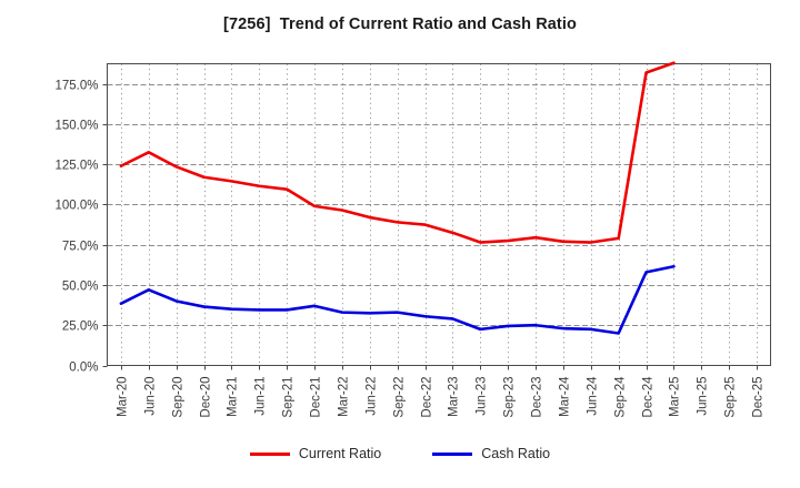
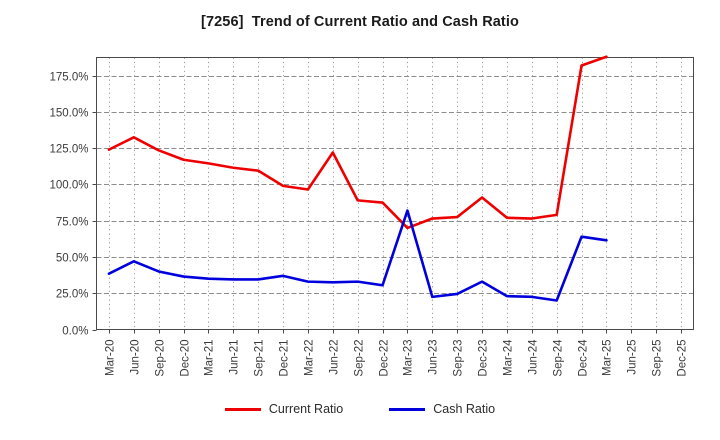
Current Ratio/Jun-22: 92% -> 122%
Current Ratio/Mar-23: 82% -> 70%
Cash Ratio/Mar-23: 29% -> 82%
Current Ratio/Dec-23: 80% -> 91%
Cash Ratio/Dec-23: 25% -> 33%
Cash Ratio/Dec-24: 58% -> 64%
